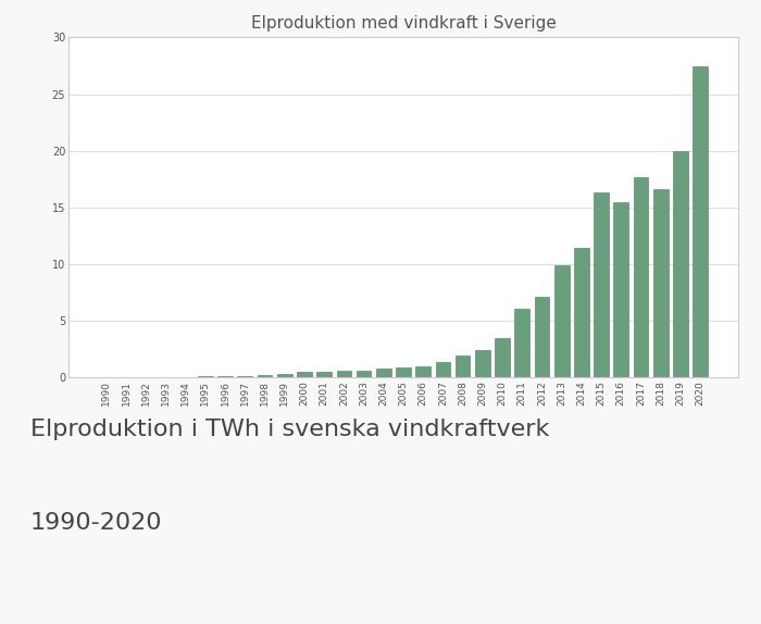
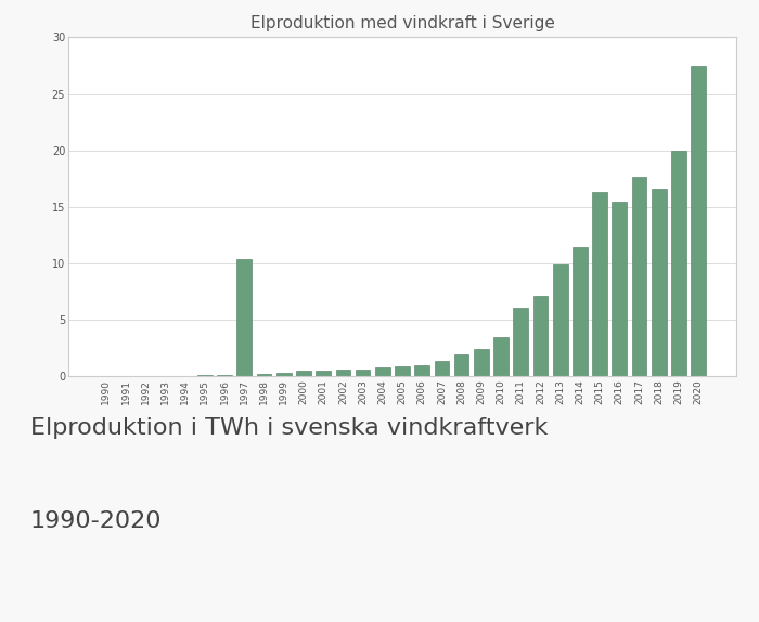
1997: 0.1 -> 10.4
